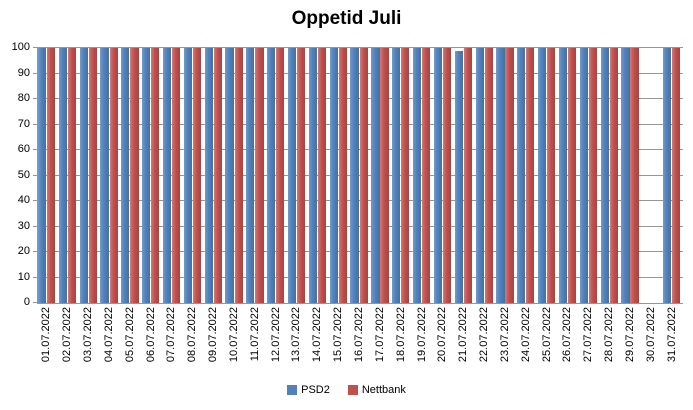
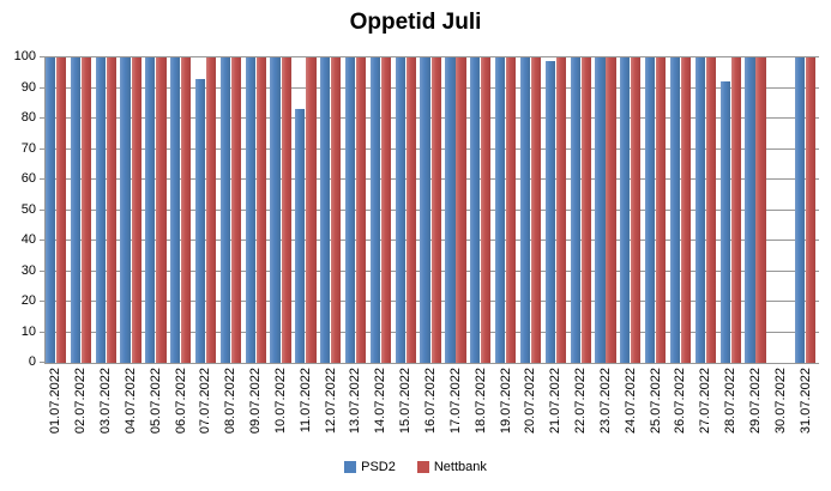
PSD2/07.07.2022: 100 -> 93
PSD2/11.07.2022: 100 -> 83
PSD2/28.07.2022: 100 -> 92
